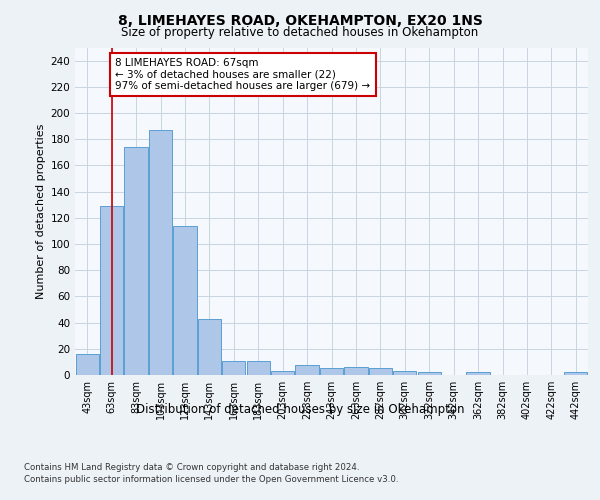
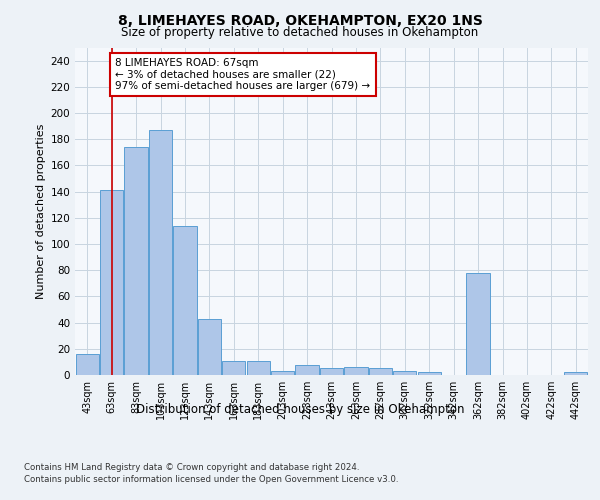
63sqm: 129 -> 141
362sqm: 2 -> 78
